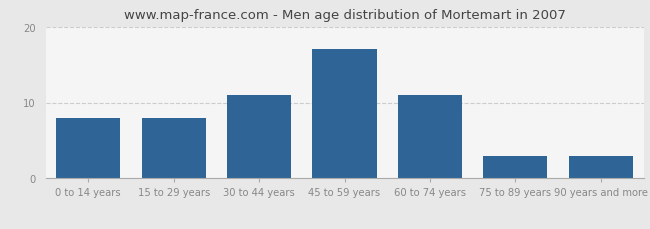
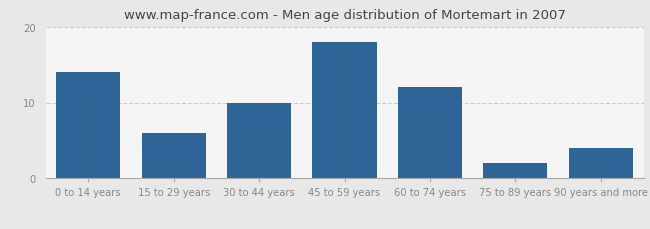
0 to 14 years: 8 -> 14
15 to 29 years: 8 -> 6
30 to 44 years: 11 -> 10
45 to 59 years: 17 -> 18
60 to 74 years: 11 -> 12
75 to 89 years: 3 -> 2
90 years and more: 3 -> 4
